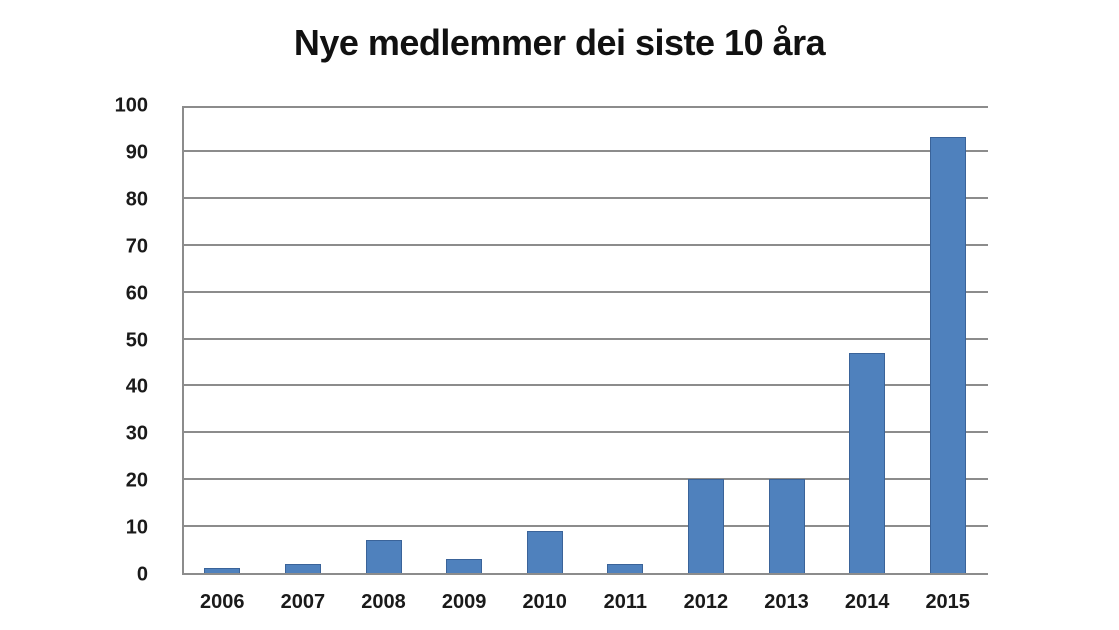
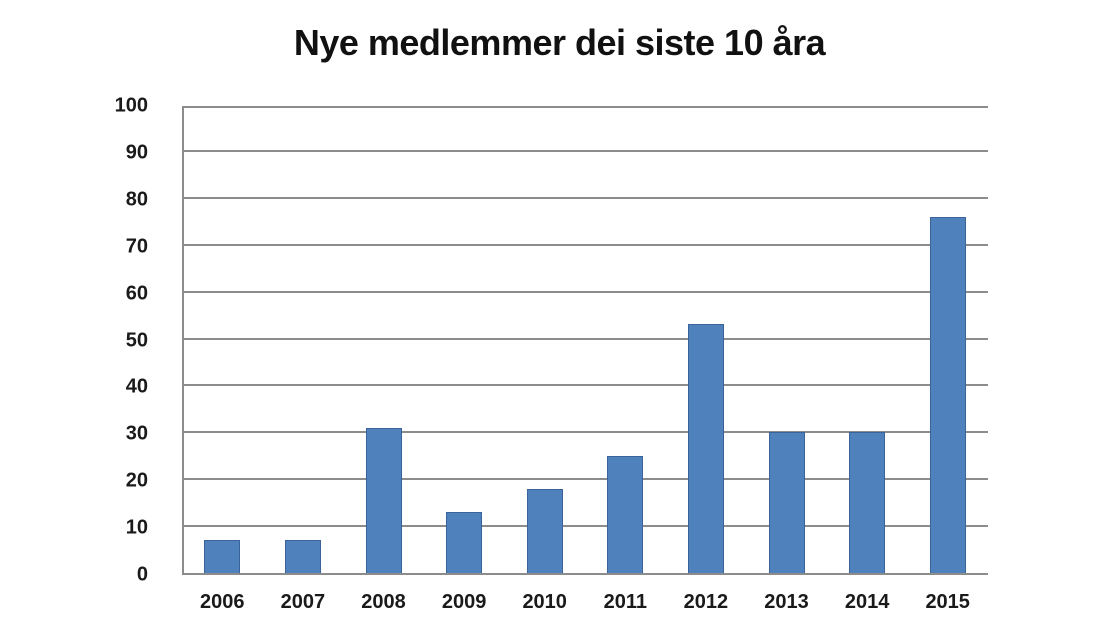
2006: 1 -> 7
2007: 2 -> 7
2008: 7 -> 31
2009: 3 -> 13
2010: 9 -> 18
2011: 2 -> 25
2012: 20 -> 53
2013: 20 -> 30
2014: 47 -> 30
2015: 93 -> 76
